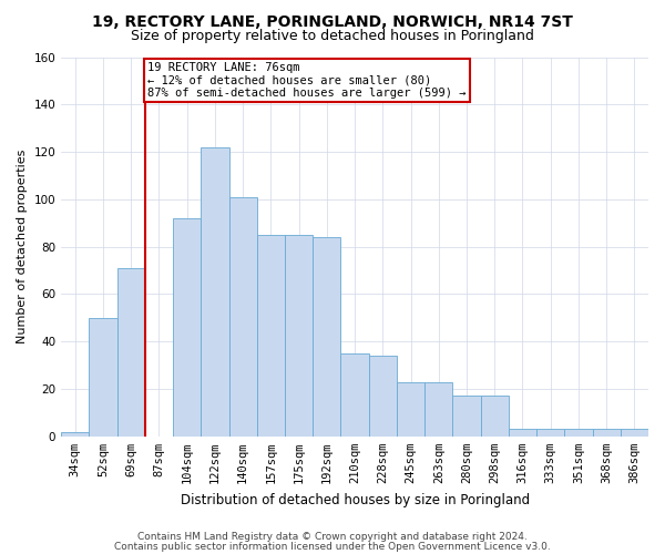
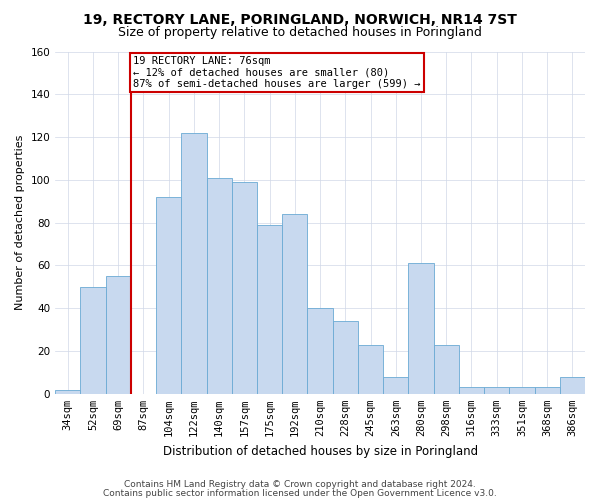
69sqm: 71 -> 55
157sqm: 85 -> 99
175sqm: 85 -> 79
210sqm: 35 -> 40
263sqm: 23 -> 8
280sqm: 17 -> 61
298sqm: 17 -> 23
386sqm: 3 -> 8
